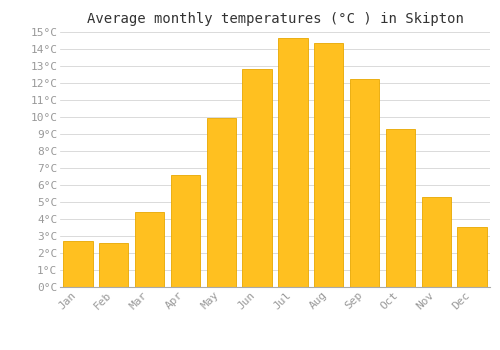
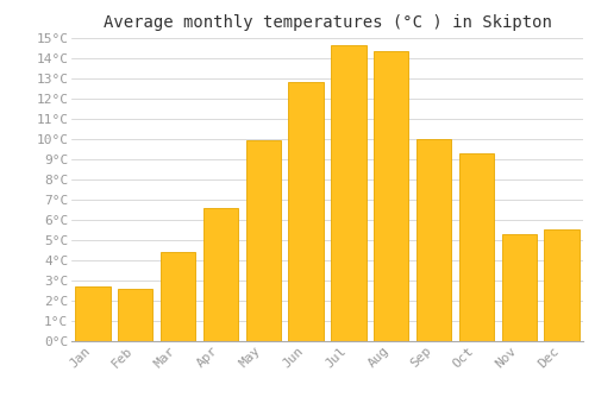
Sep: 12.2°C -> 10.0°C
Dec: 3.5°C -> 5.5°C
